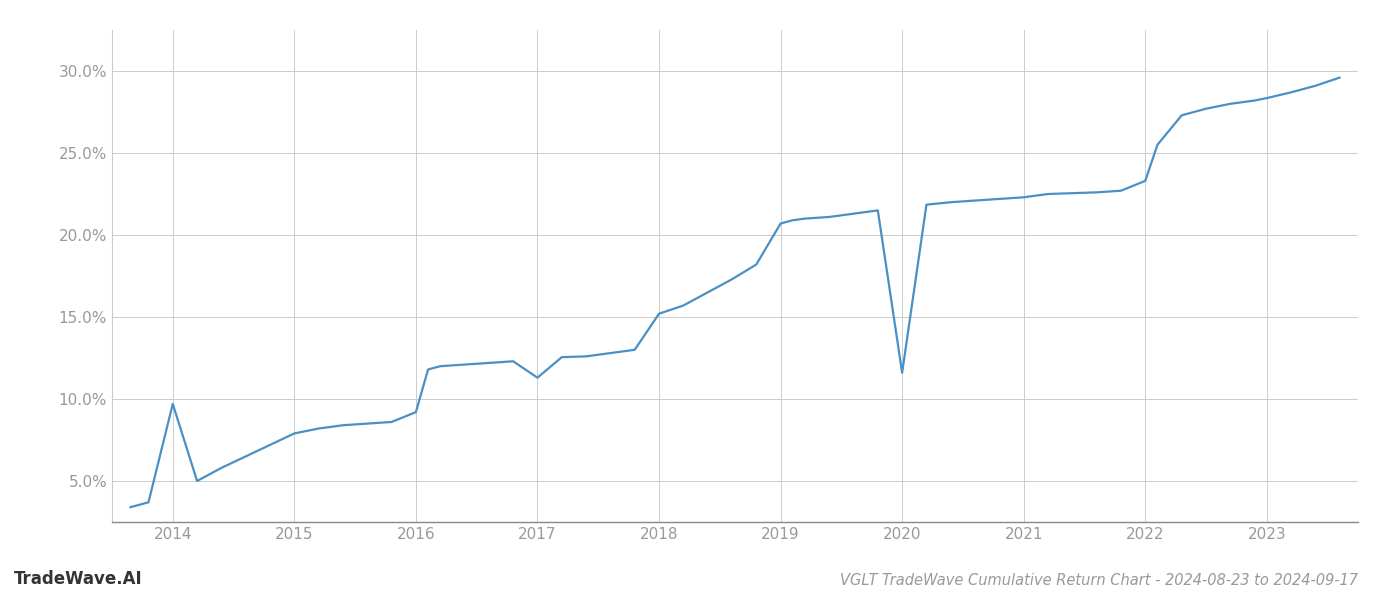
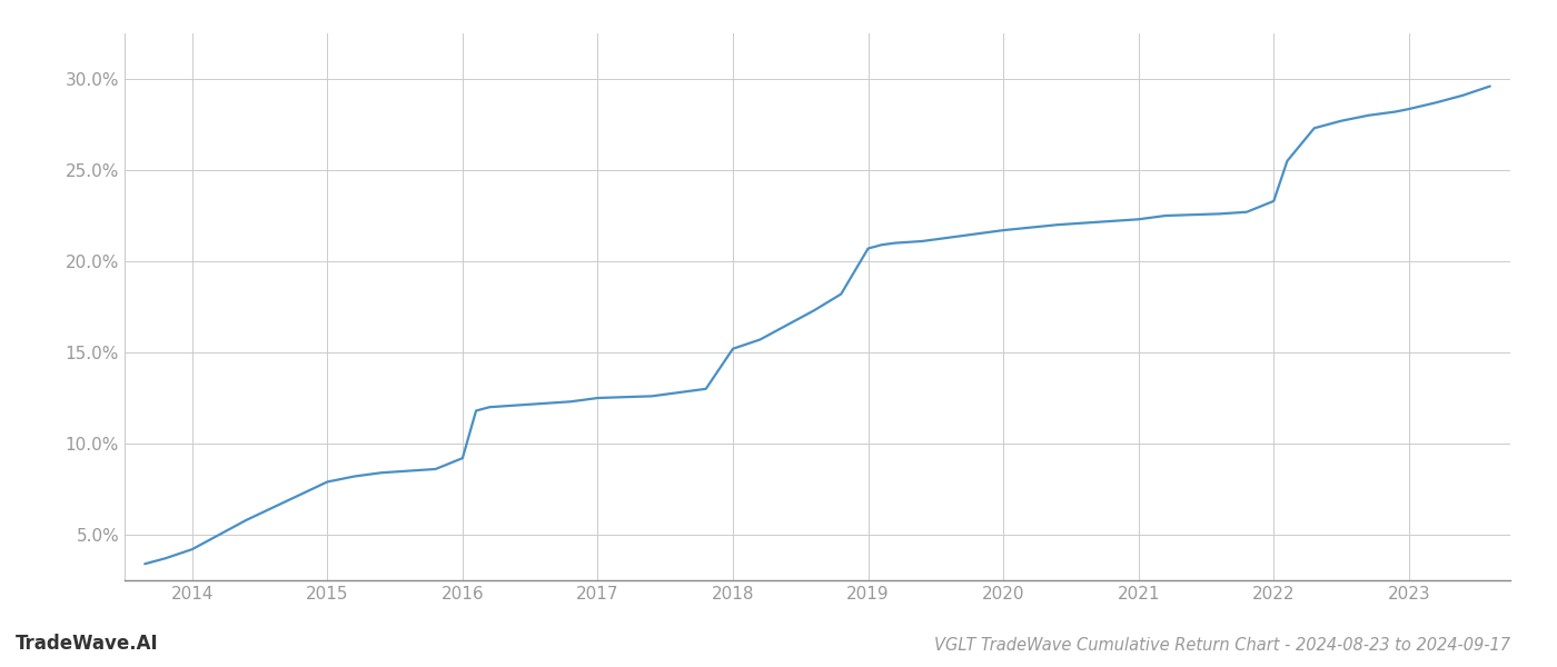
2014: 9.7% -> 4.2%
2017: 11.3% -> 12.5%
2020: 11.6% -> 21.7%
